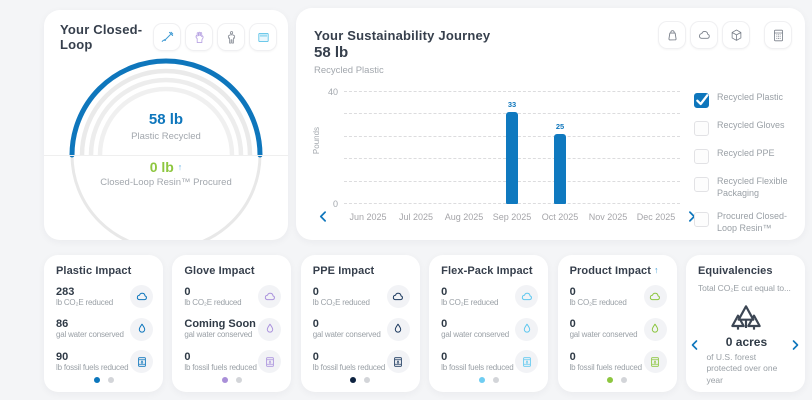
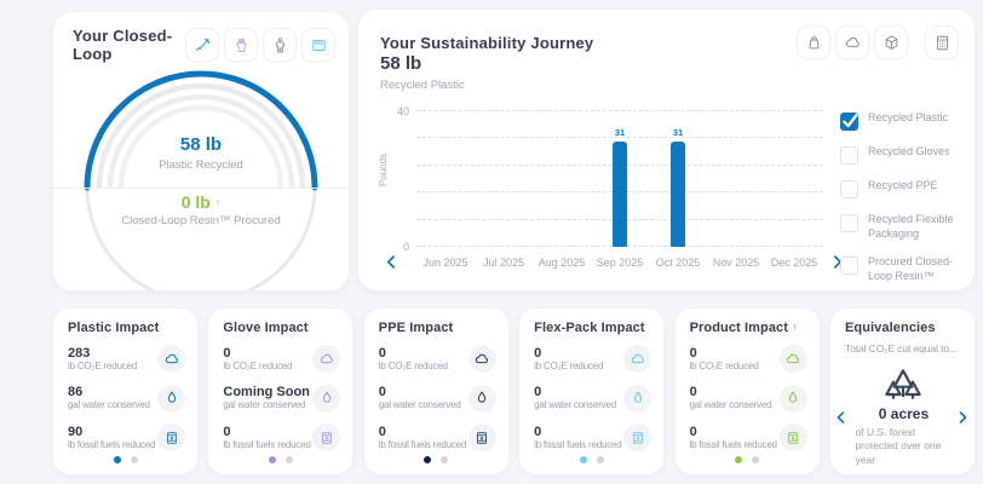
Sep 2025: 33 -> 31
Oct 2025: 25 -> 31
